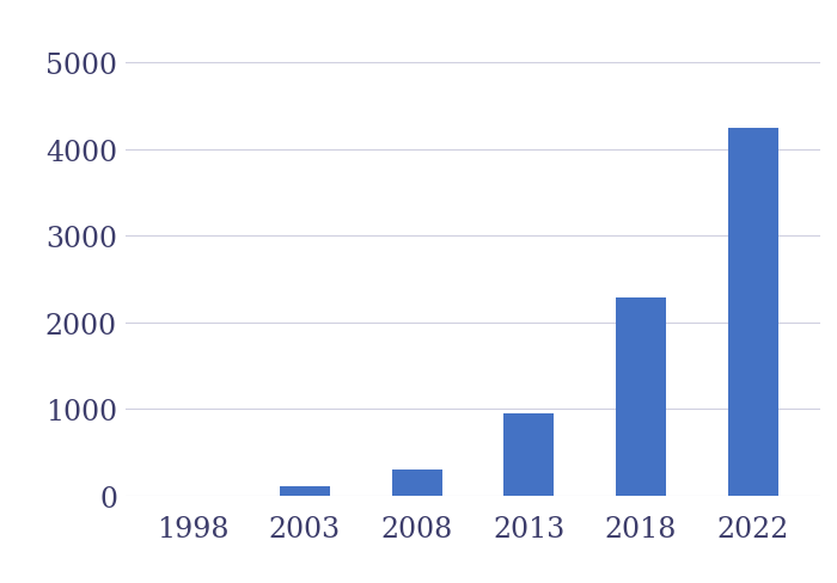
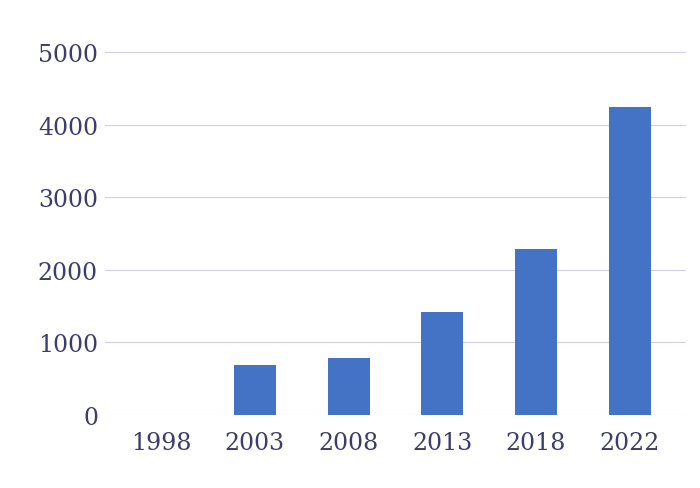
2003: 100 -> 680
2008: 300 -> 780
2013: 950 -> 1420
